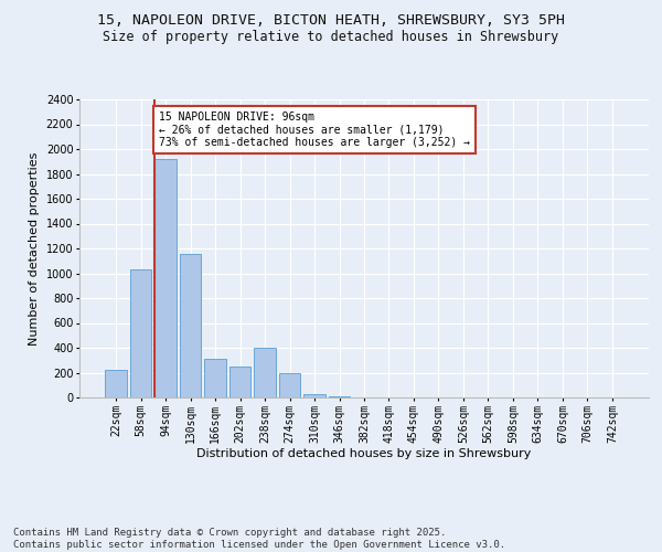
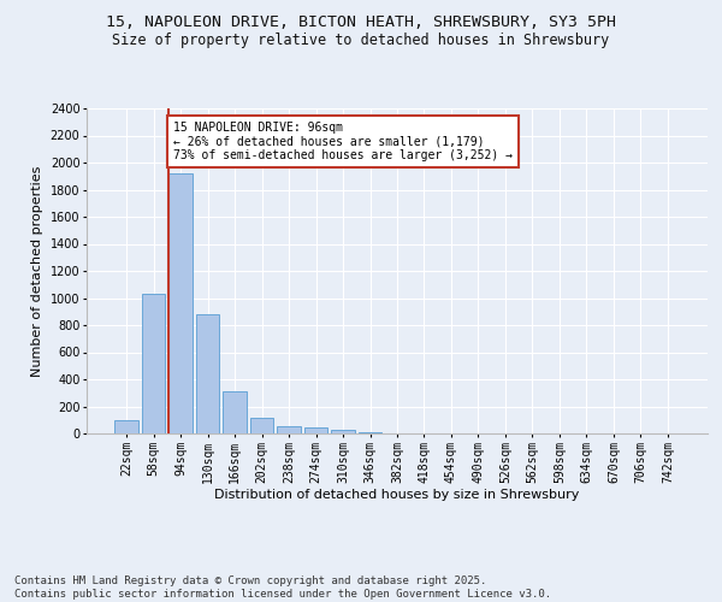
22sqm: 220 -> 100
130sqm: 1160 -> 880
202sqm: 250 -> 120
238sqm: 400 -> 50
274sqm: 200 -> 40
